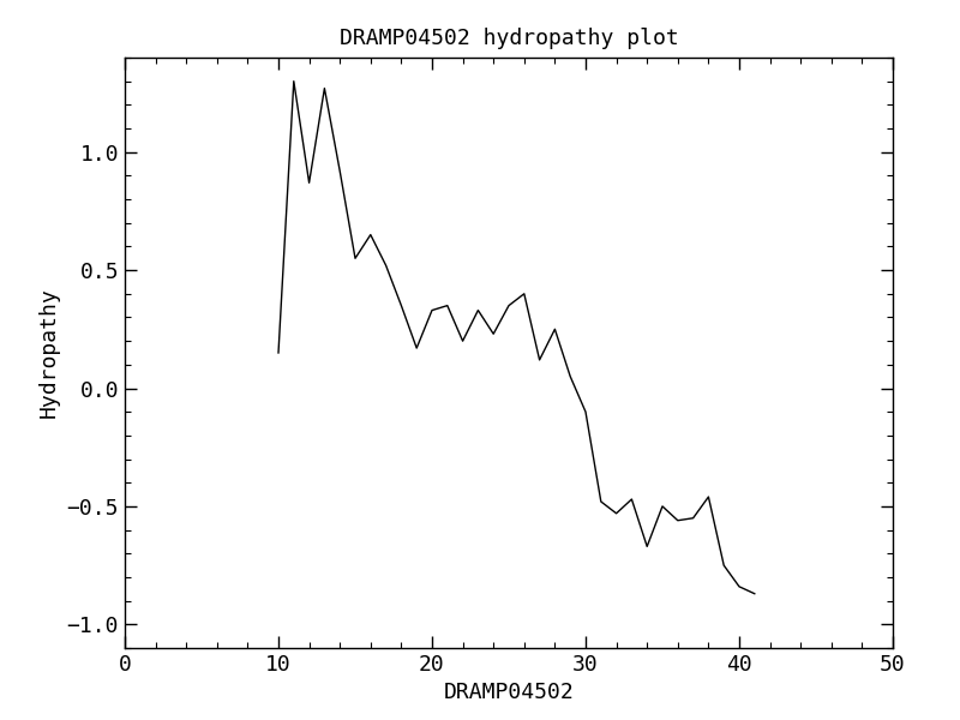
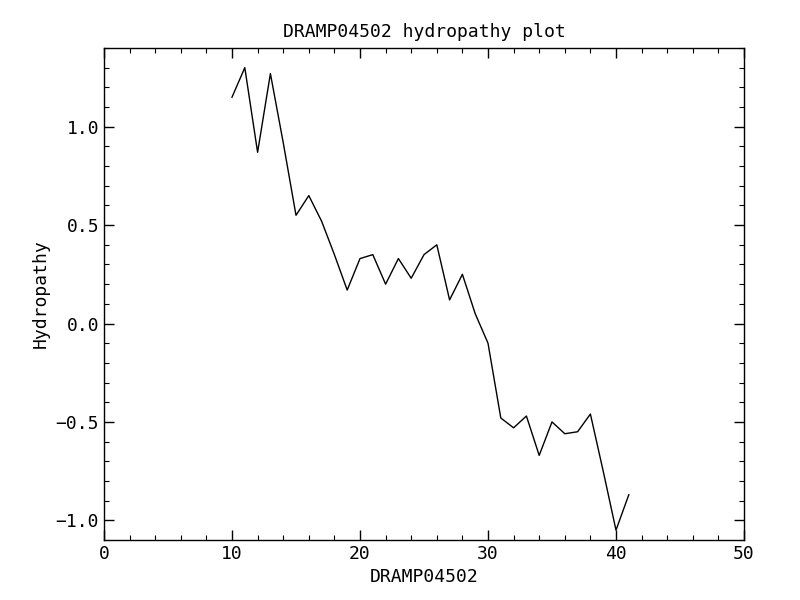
10: 0.15 -> 1.15
40: -0.84 -> -1.05
